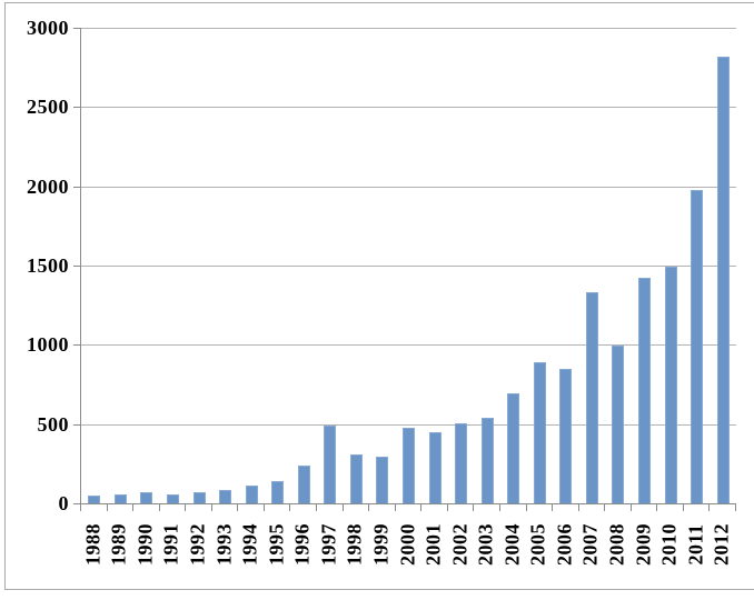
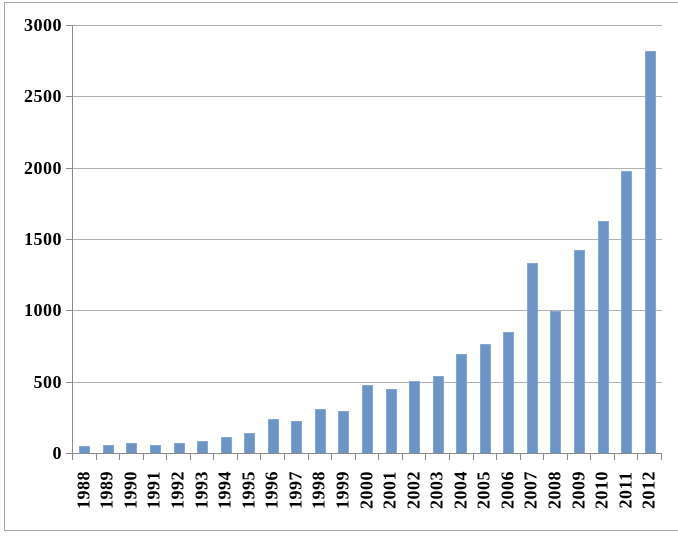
1997: 490 -> 220
2005: 890 -> 760
2010: 1490 -> 1620
